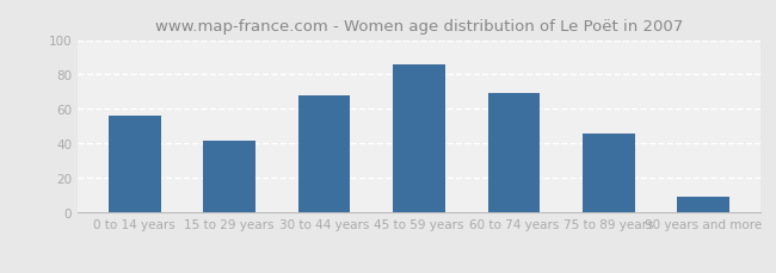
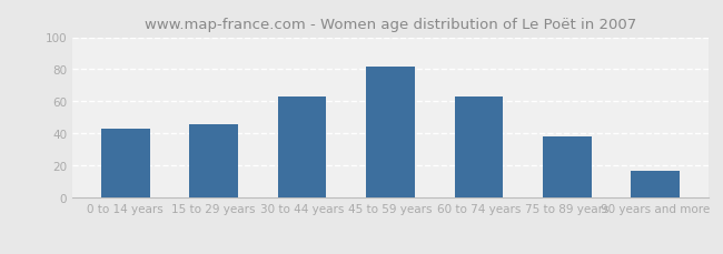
0 to 14 years: 56 -> 43
15 to 29 years: 42 -> 46
30 to 44 years: 68 -> 63
45 to 59 years: 86 -> 82
60 to 74 years: 69 -> 63
75 to 89 years: 46 -> 38
90 years and more: 9 -> 17
